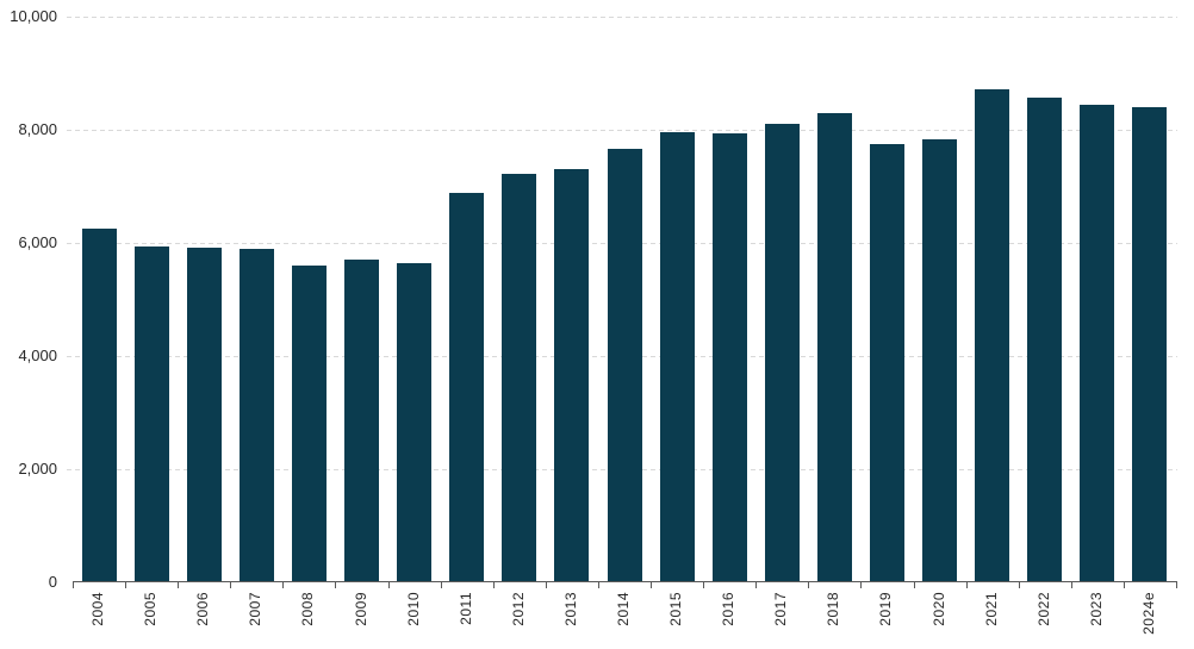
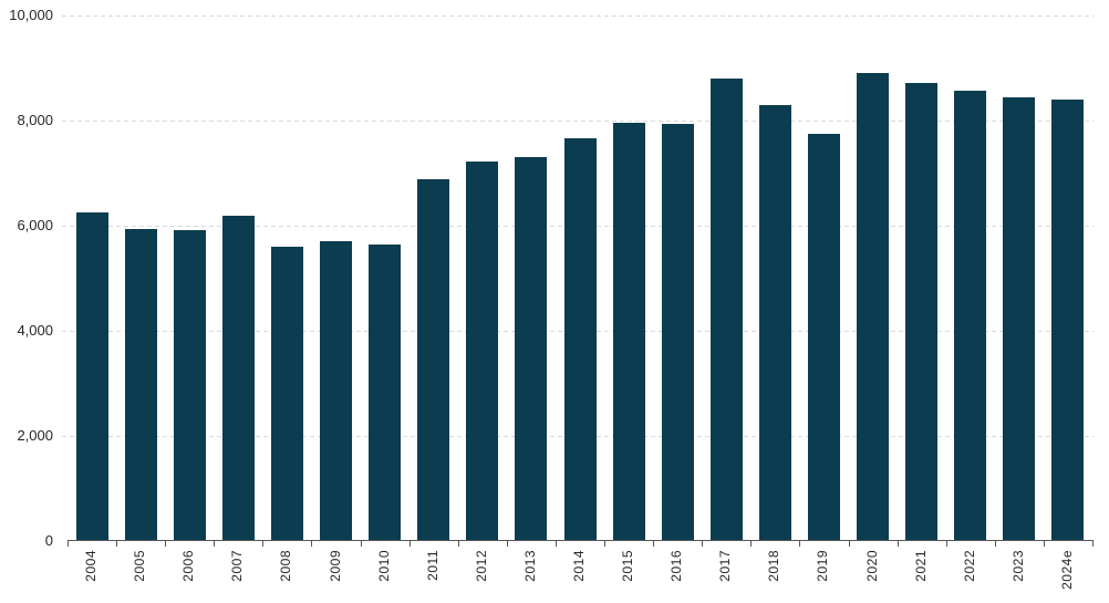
2007: 5900 -> 6200
2017: 8100 -> 8800
2020: 7800 -> 8900
